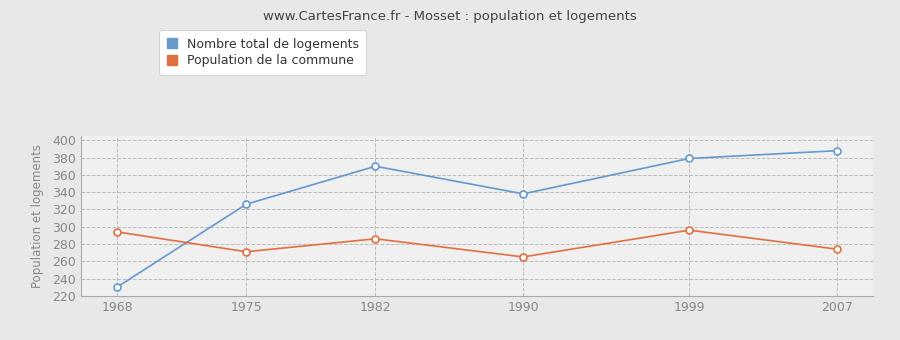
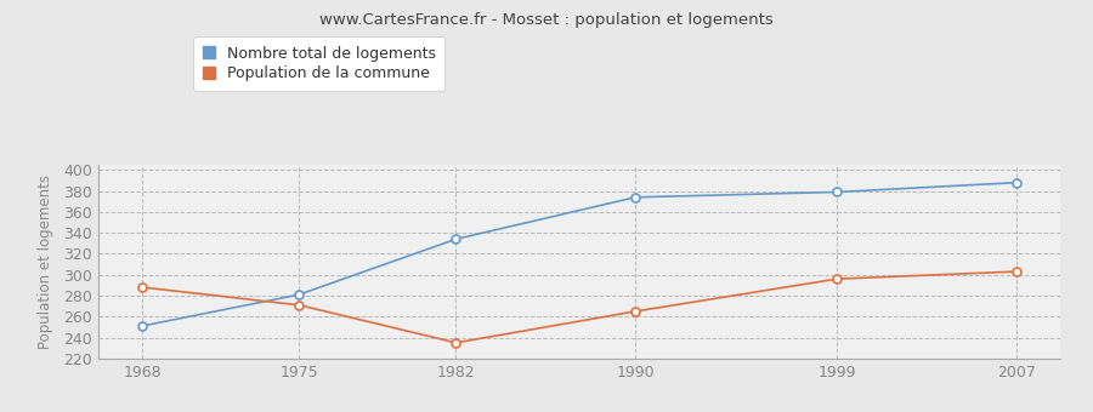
Nombre total de logements/1968: 230 -> 251
Population de la commune/1968: 294 -> 288
Nombre total de logements/1975: 326 -> 281
Nombre total de logements/1982: 370 -> 334
Population de la commune/1982: 286 -> 235
Nombre total de logements/1990: 338 -> 374
Population de la commune/2007: 274 -> 303
